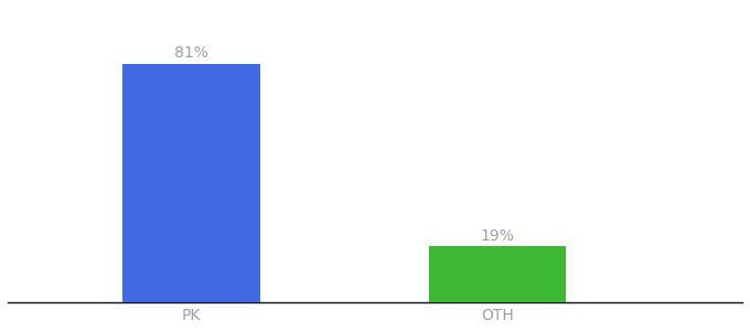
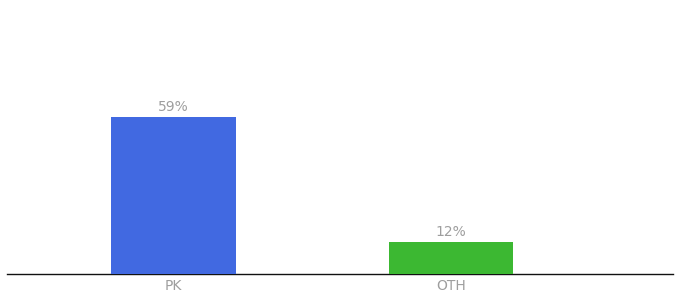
PK: 81% -> 59%
OTH: 19% -> 12%
